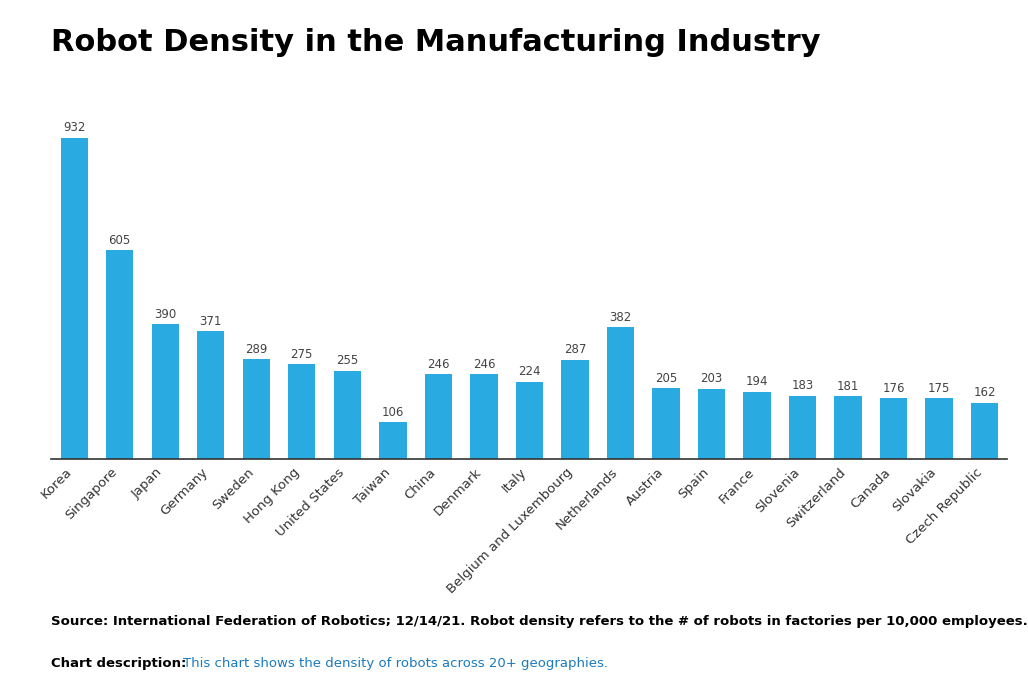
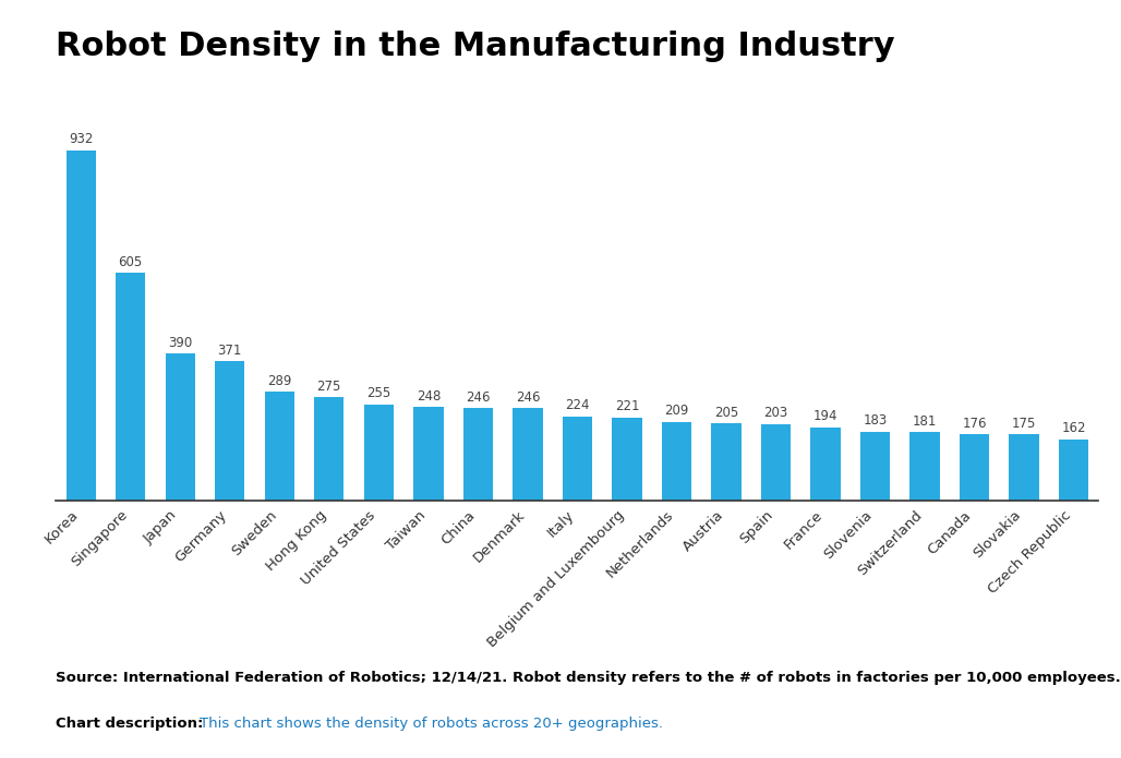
Taiwan: 106 -> 248
Belgium and Luxembourg: 287 -> 221
Netherlands: 382 -> 209
